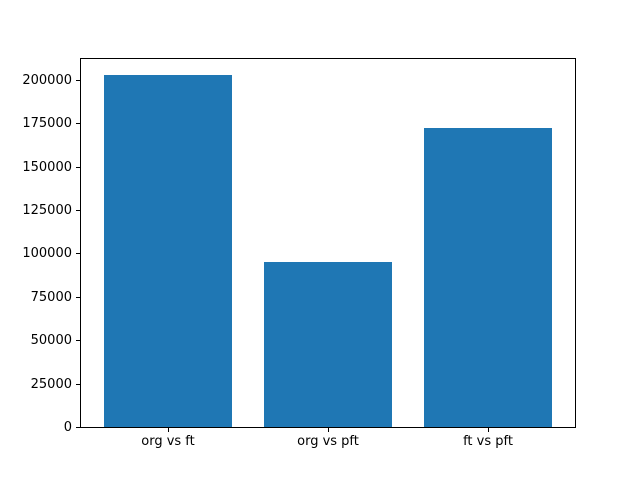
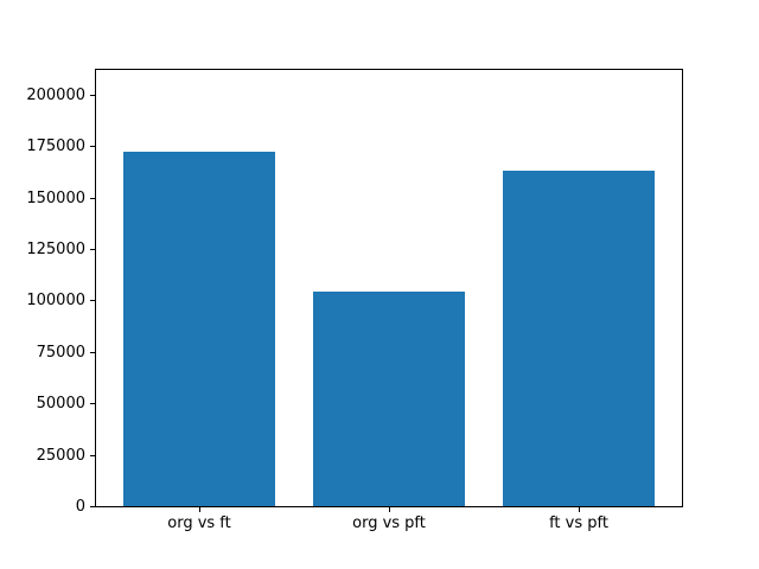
org vs ft: 203000 -> 172000
org vs pft: 95000 -> 104000
ft vs pft: 172000 -> 163000
